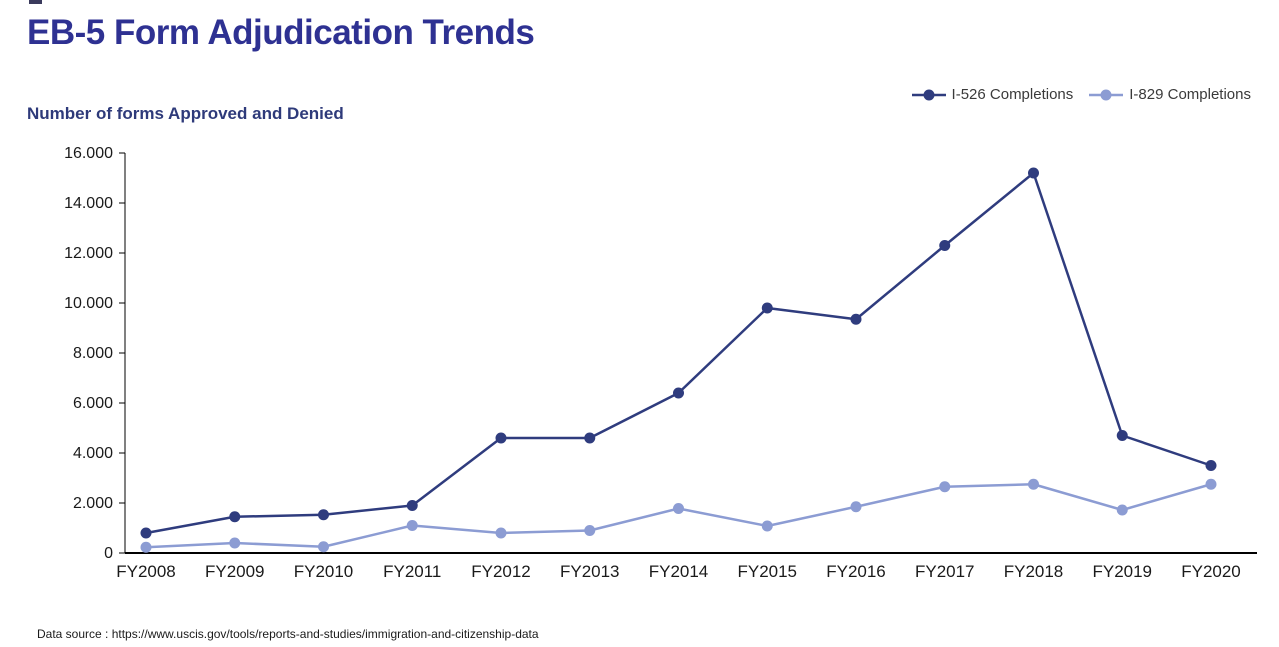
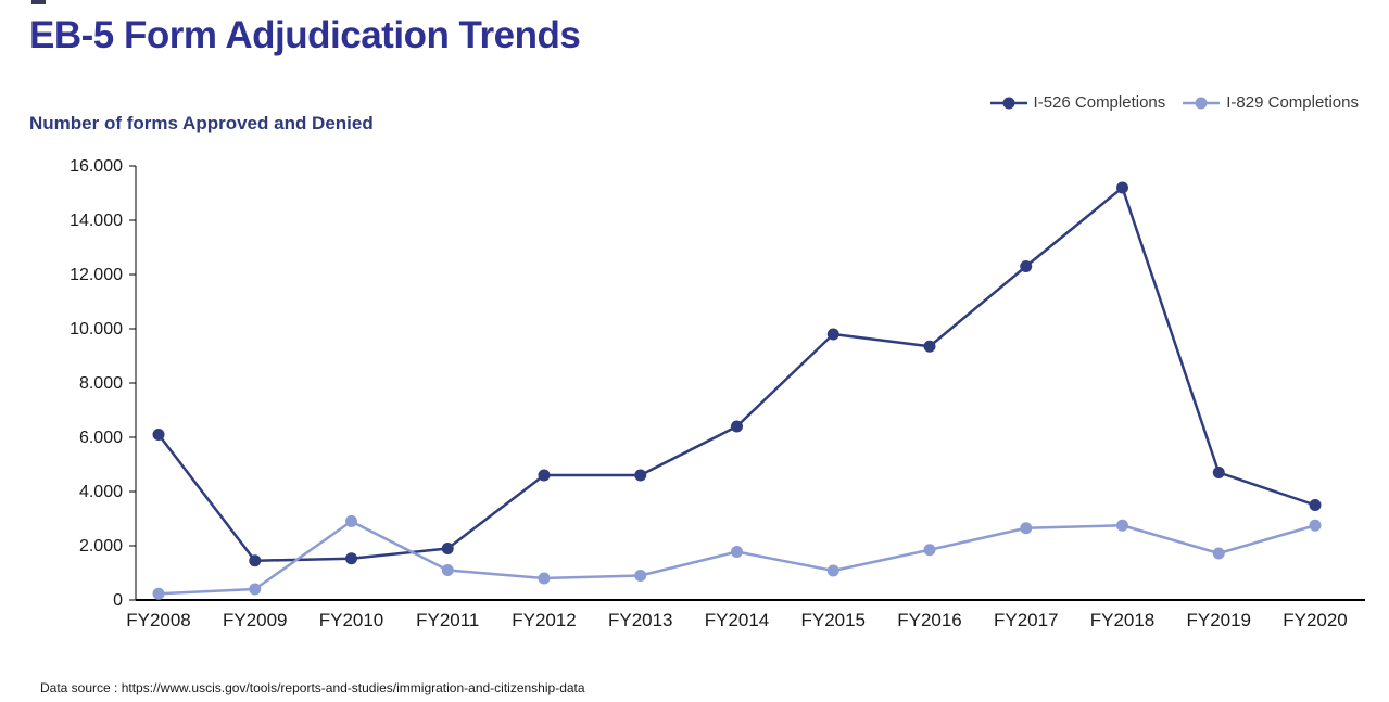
I-526 Completions/FY2008: 800 -> 6100
I-829 Completions/FY2010: 200 -> 2900
